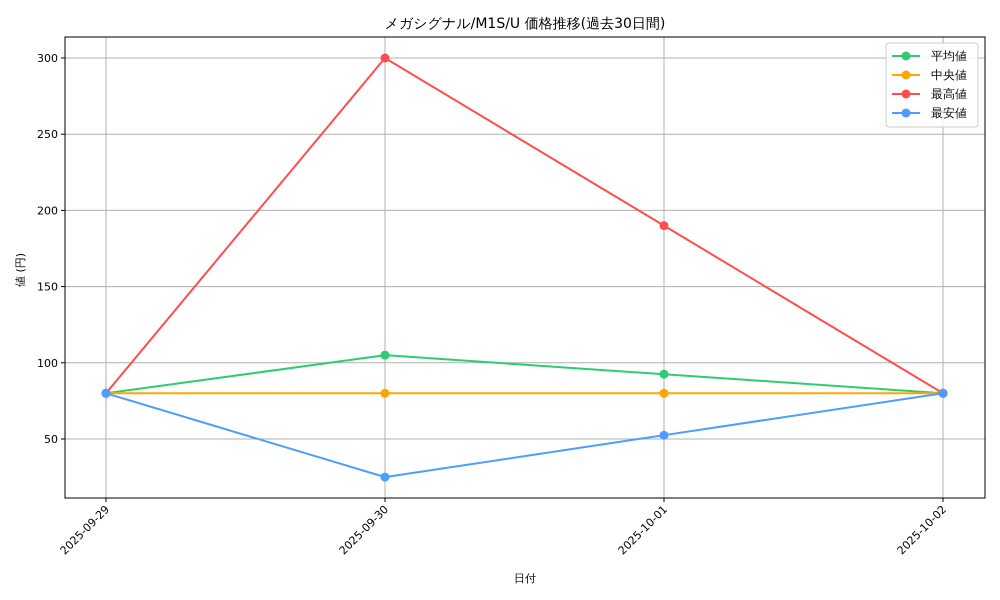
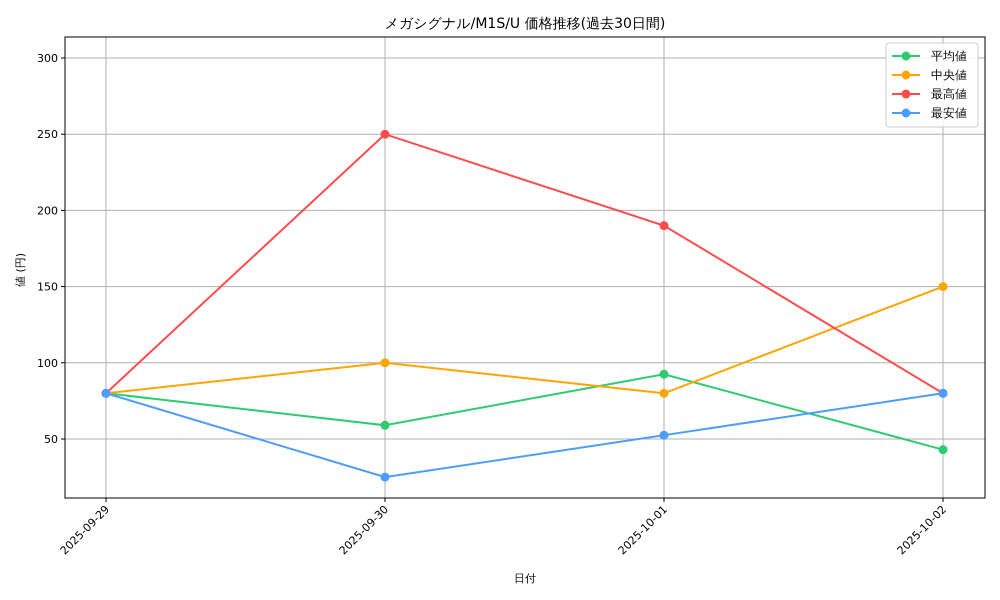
平均値/2025-09-30: 105 -> 59
中央値/2025-09-30: 80 -> 100
最高値/2025-09-30: 300 -> 250
平均値/2025-10-02: 80 -> 43
中央値/2025-10-02: 80 -> 150
